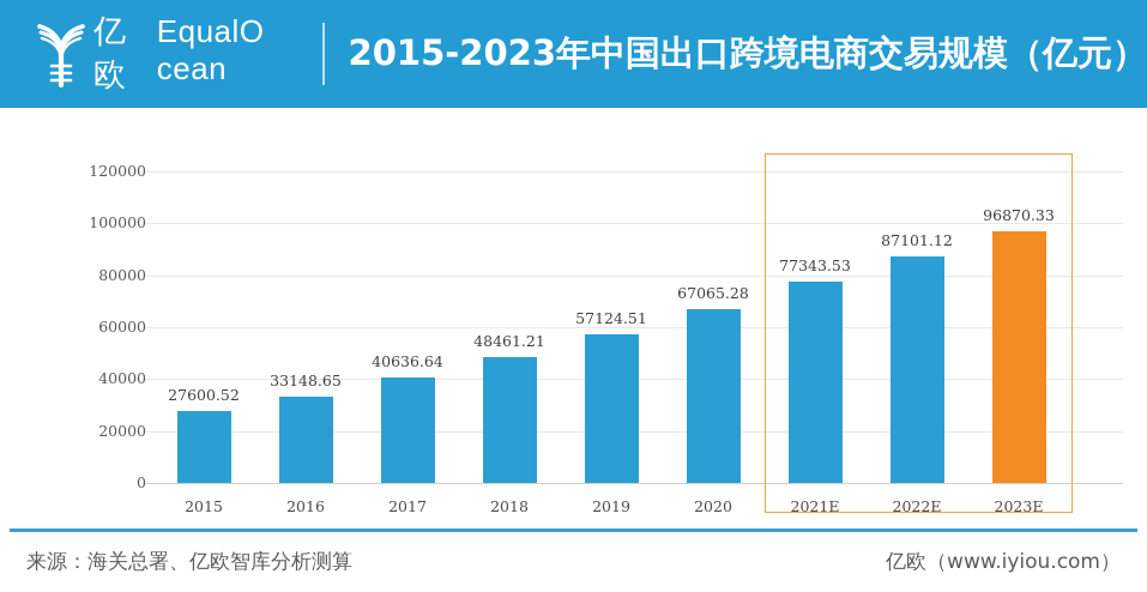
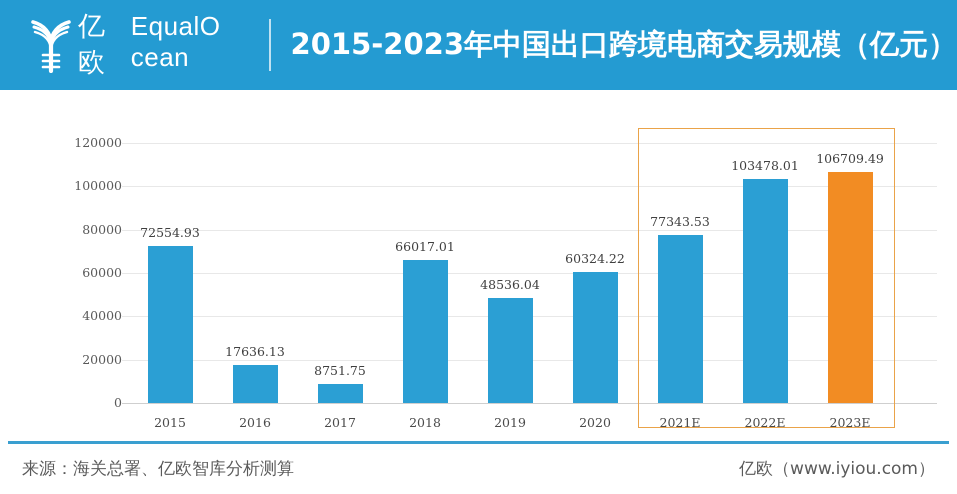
2015: 27600.52 -> 72554.93
2016: 33148.65 -> 17636.13
2017: 40636.64 -> 8751.75
2018: 48461.21 -> 66017.01
2019: 57124.51 -> 48536.04
2020: 67065.28 -> 60324.22
2022E: 87101.12 -> 103478.01
2023E: 96870.33 -> 106709.49
